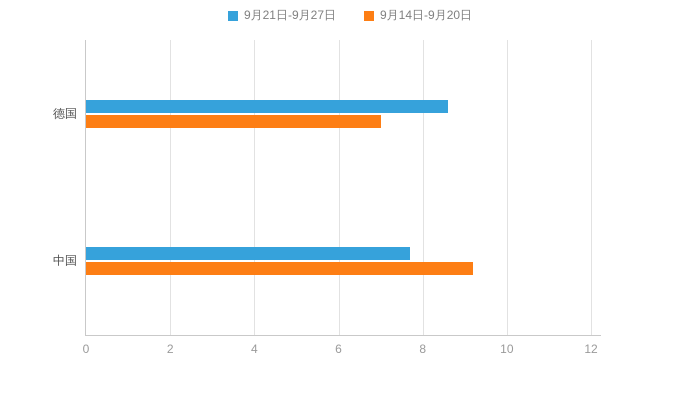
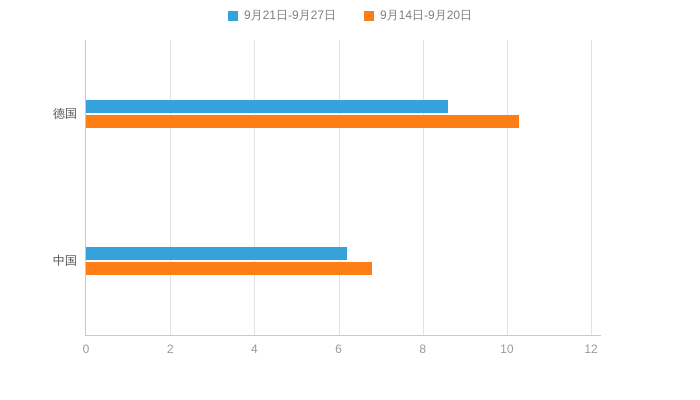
9月14日-9月20日/德国: 7.0 -> 10.3
9月21日-9月27日/中国: 7.7 -> 6.2
9月14日-9月20日/中国: 9.2 -> 6.8
